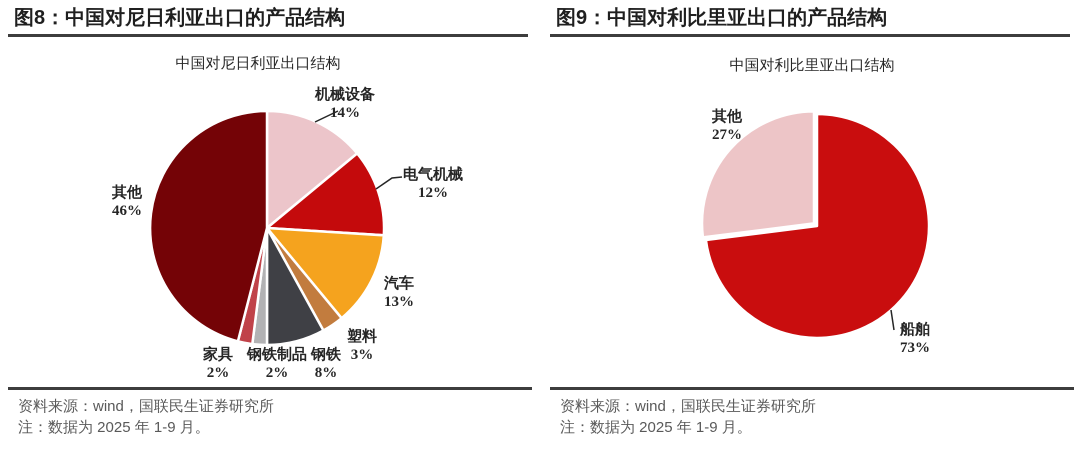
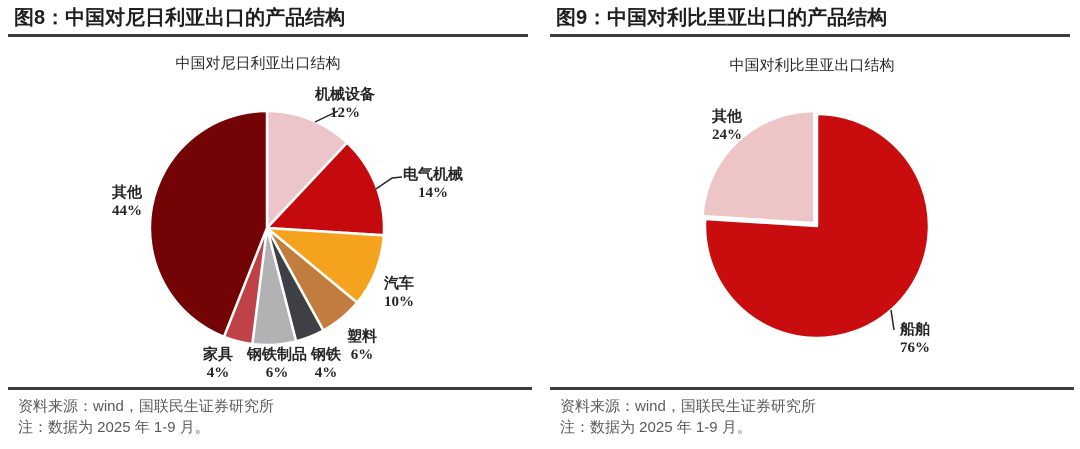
中国对尼日利亚出口结构/机械设备: 14% -> 12%
中国对尼日利亚出口结构/电气机械: 12% -> 14%
中国对尼日利亚出口结构/汽车: 13% -> 10%
中国对尼日利亚出口结构/塑料: 3% -> 6%
中国对尼日利亚出口结构/钢铁: 8% -> 4%
中国对尼日利亚出口结构/钢铁制品: 2% -> 6%
中国对尼日利亚出口结构/家具: 2% -> 4%
中国对尼日利亚出口结构/其他: 46% -> 44%
中国对利比里亚出口结构/船舶: 73% -> 76%
中国对利比里亚出口结构/其他: 27% -> 24%
